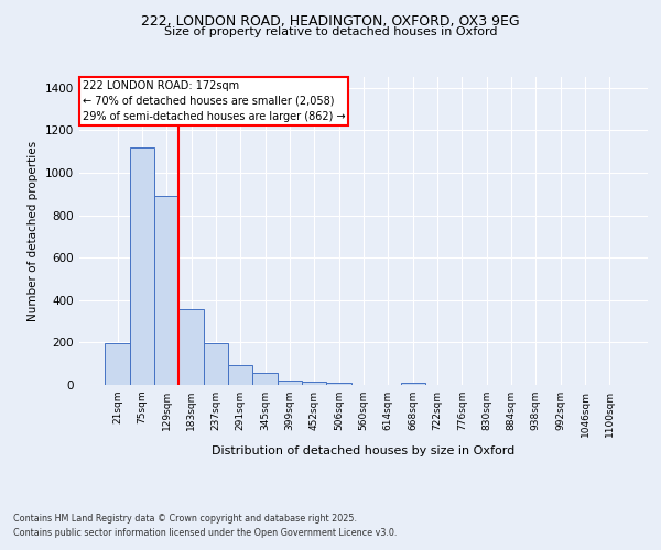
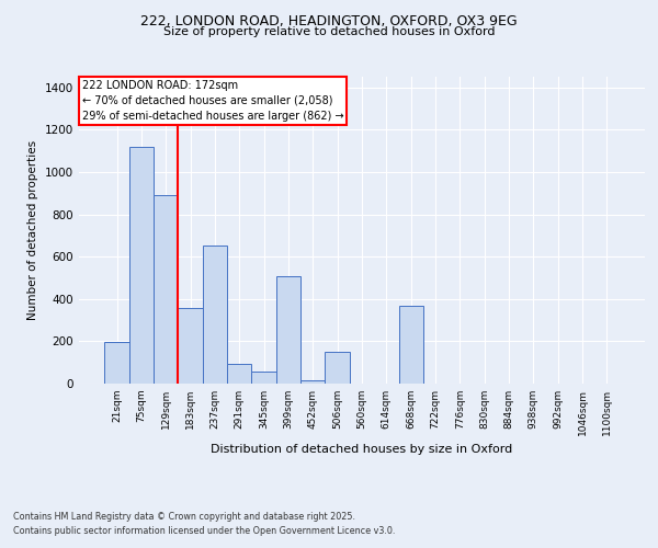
237sqm: 200 -> 650
399sqm: 20 -> 510
506sqm: 10 -> 150
668sqm: 10 -> 370
